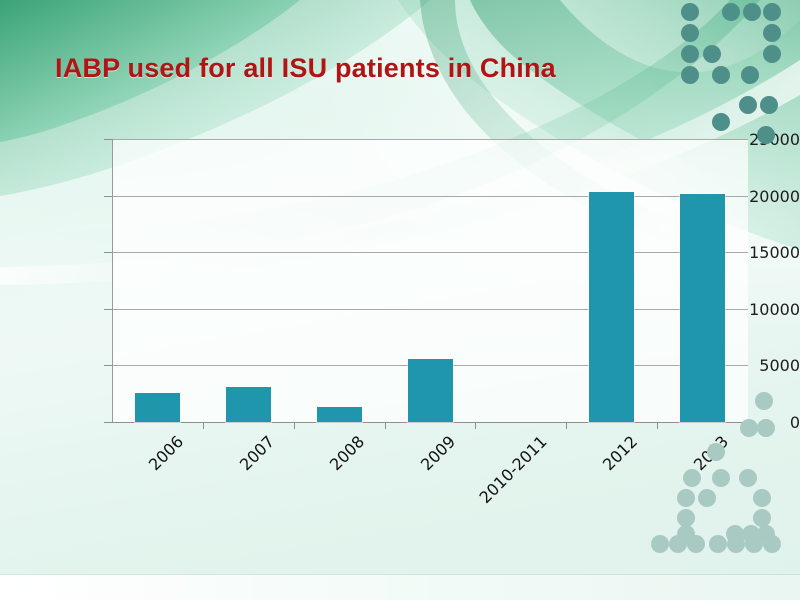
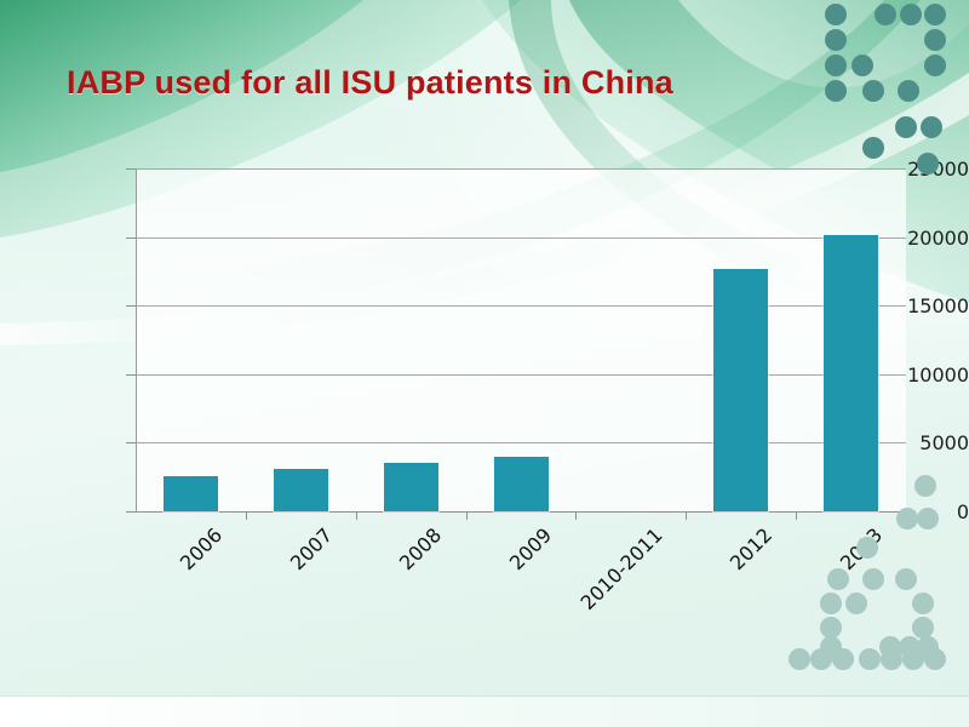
2008: 1300 -> 3500
2009: 5600 -> 4000
2012: 20300 -> 17700
